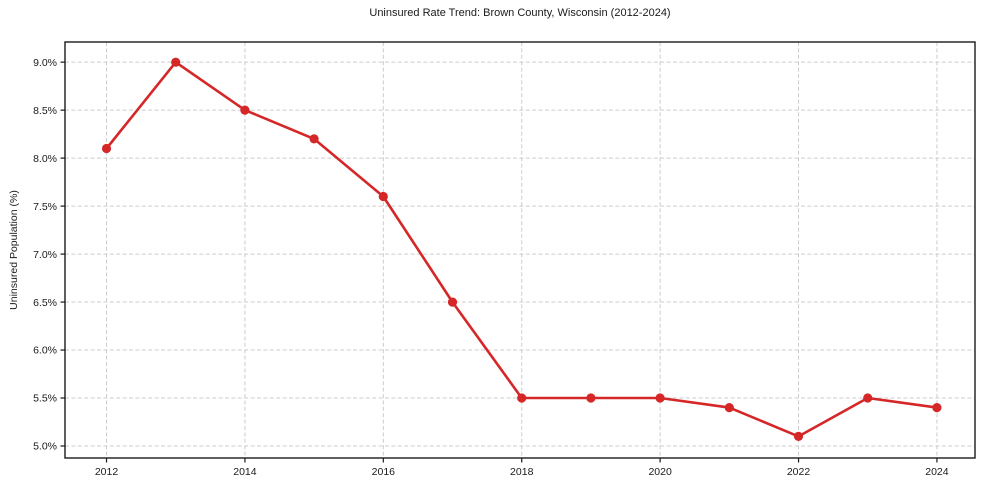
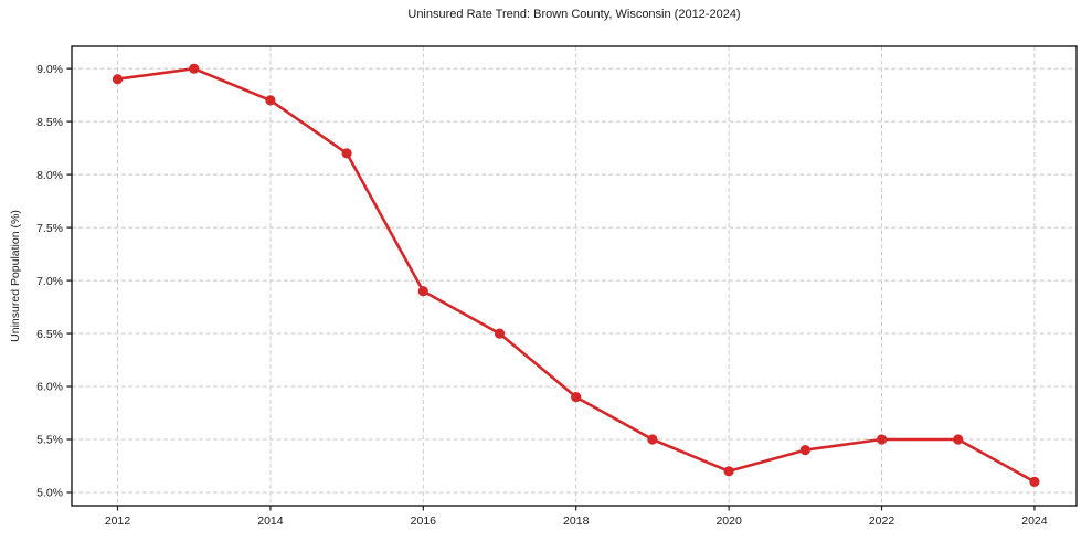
2012: 8.1% -> 8.9%
2014: 8.5% -> 8.7%
2016: 7.6% -> 6.9%
2018: 5.5% -> 5.9%
2020: 5.5% -> 5.2%
2022: 5.1% -> 5.5%
2024: 5.4% -> 5.1%
